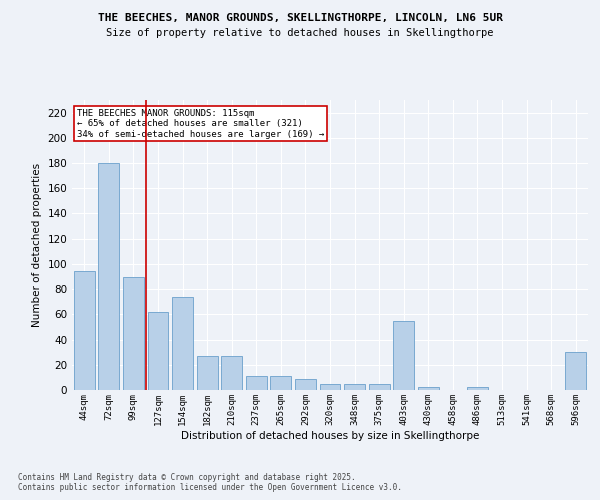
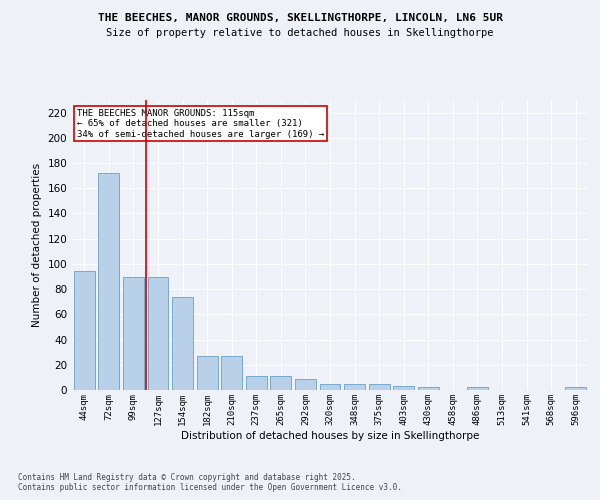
72sqm: 180 -> 172
127sqm: 62 -> 90
403sqm: 55 -> 3
596sqm: 30 -> 2
